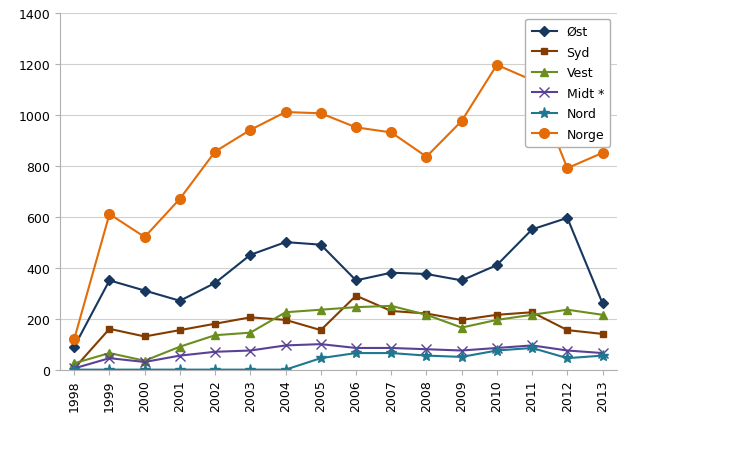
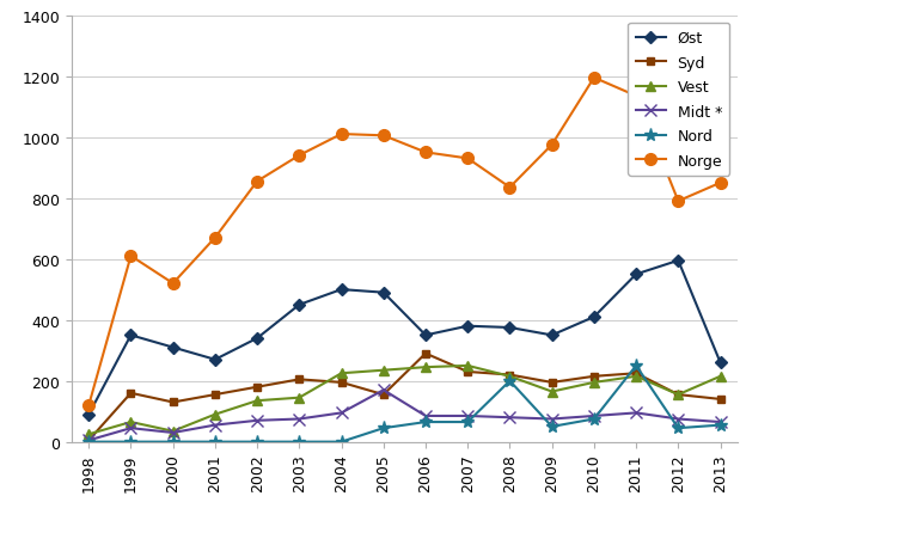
Midt */2005: 100 -> 170
Nord/2008: 55 -> 200
Nord/2011: 85 -> 250
Vest/2012: 235 -> 155
